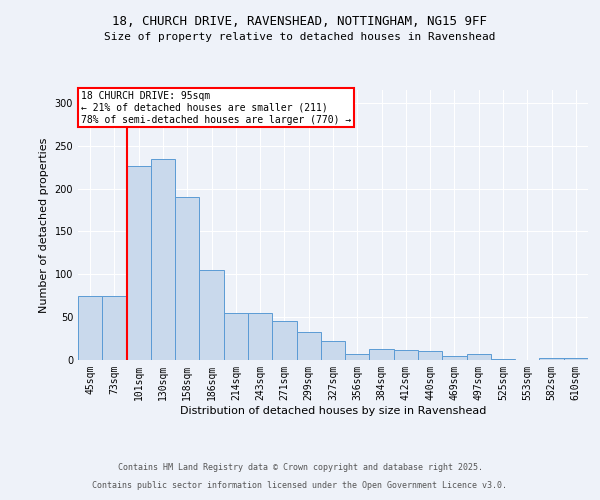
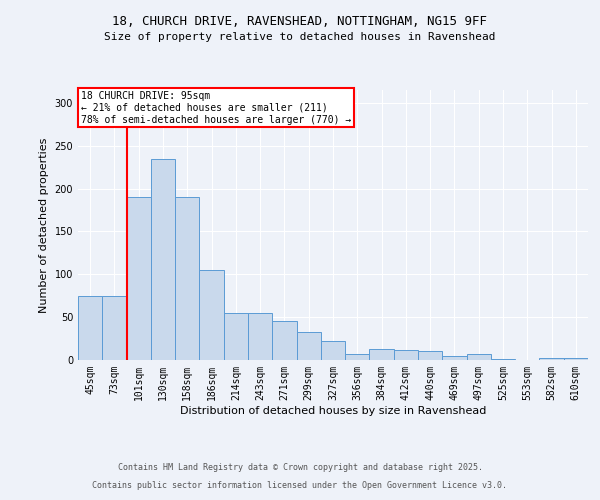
101sqm: 226 -> 190
